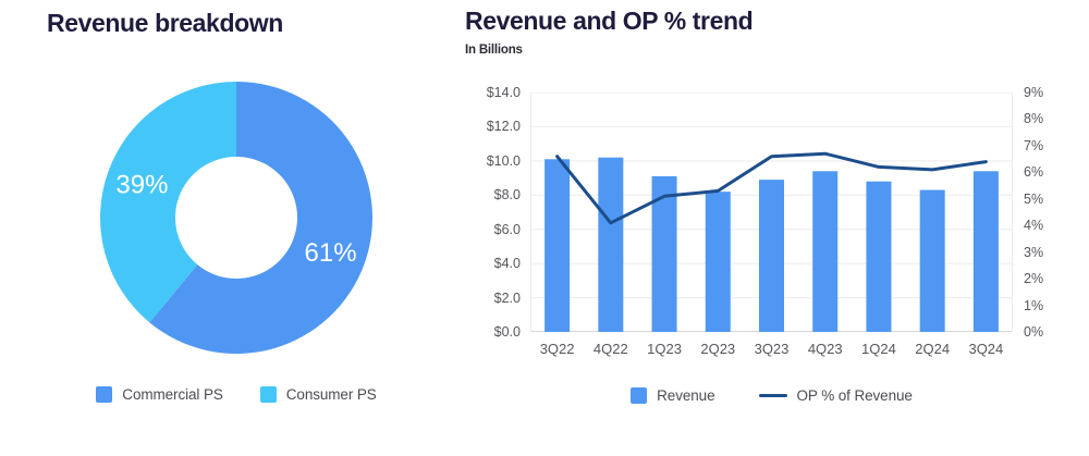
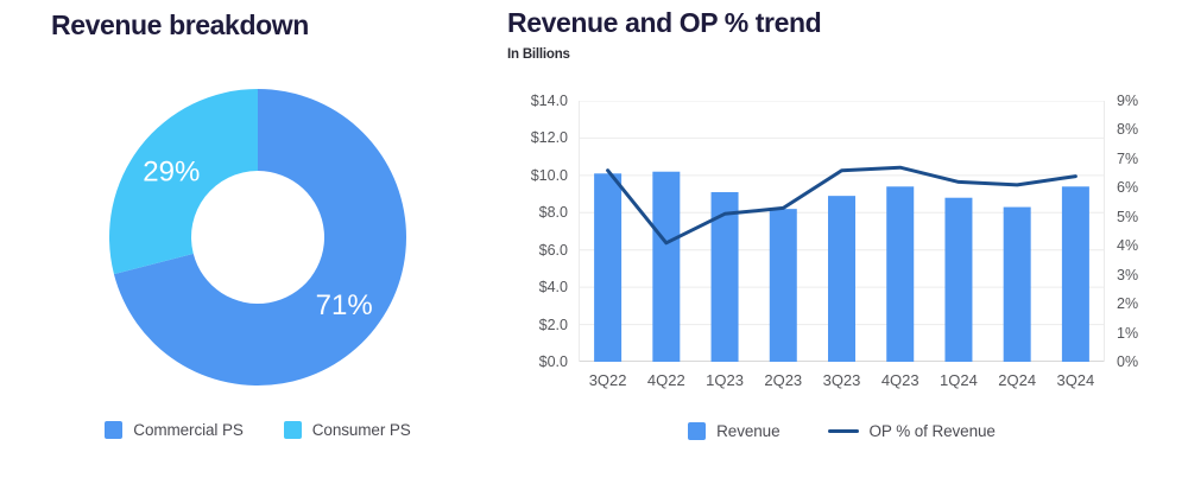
Revenue breakdown/Commercial PS: 61% -> 71%
Revenue breakdown/Consumer PS: 39% -> 29%
